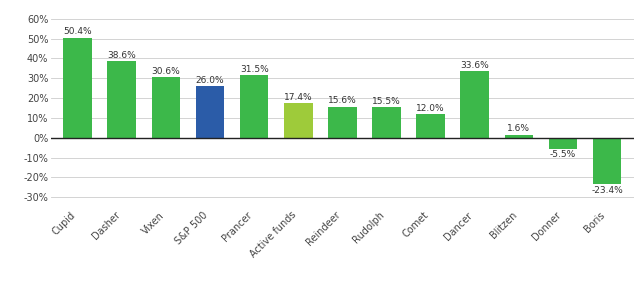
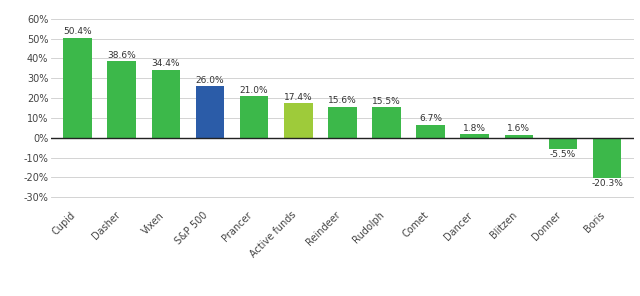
Vixen: 30.6% -> 34.4%
Prancer: 31.5% -> 21.0%
Comet: 12.0% -> 6.7%
Dancer: 33.6% -> 1.8%
Boris: -23.4% -> -20.3%
